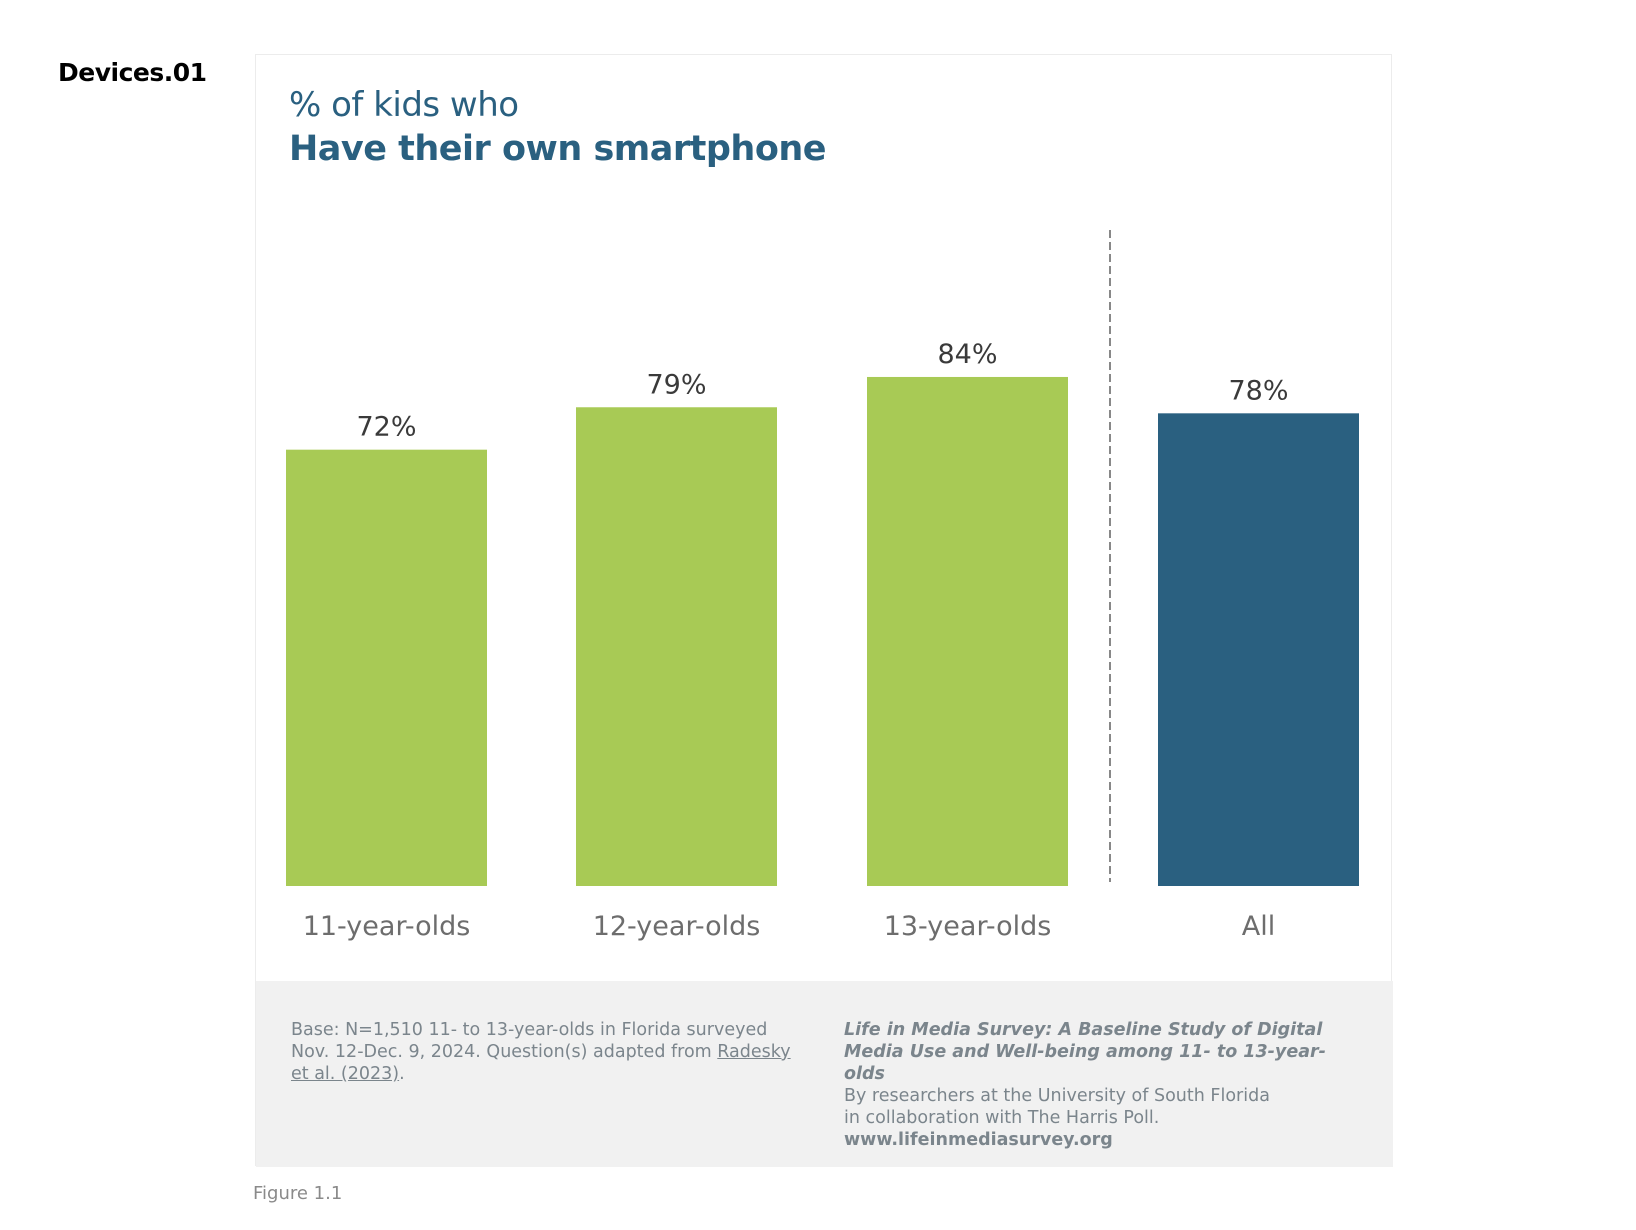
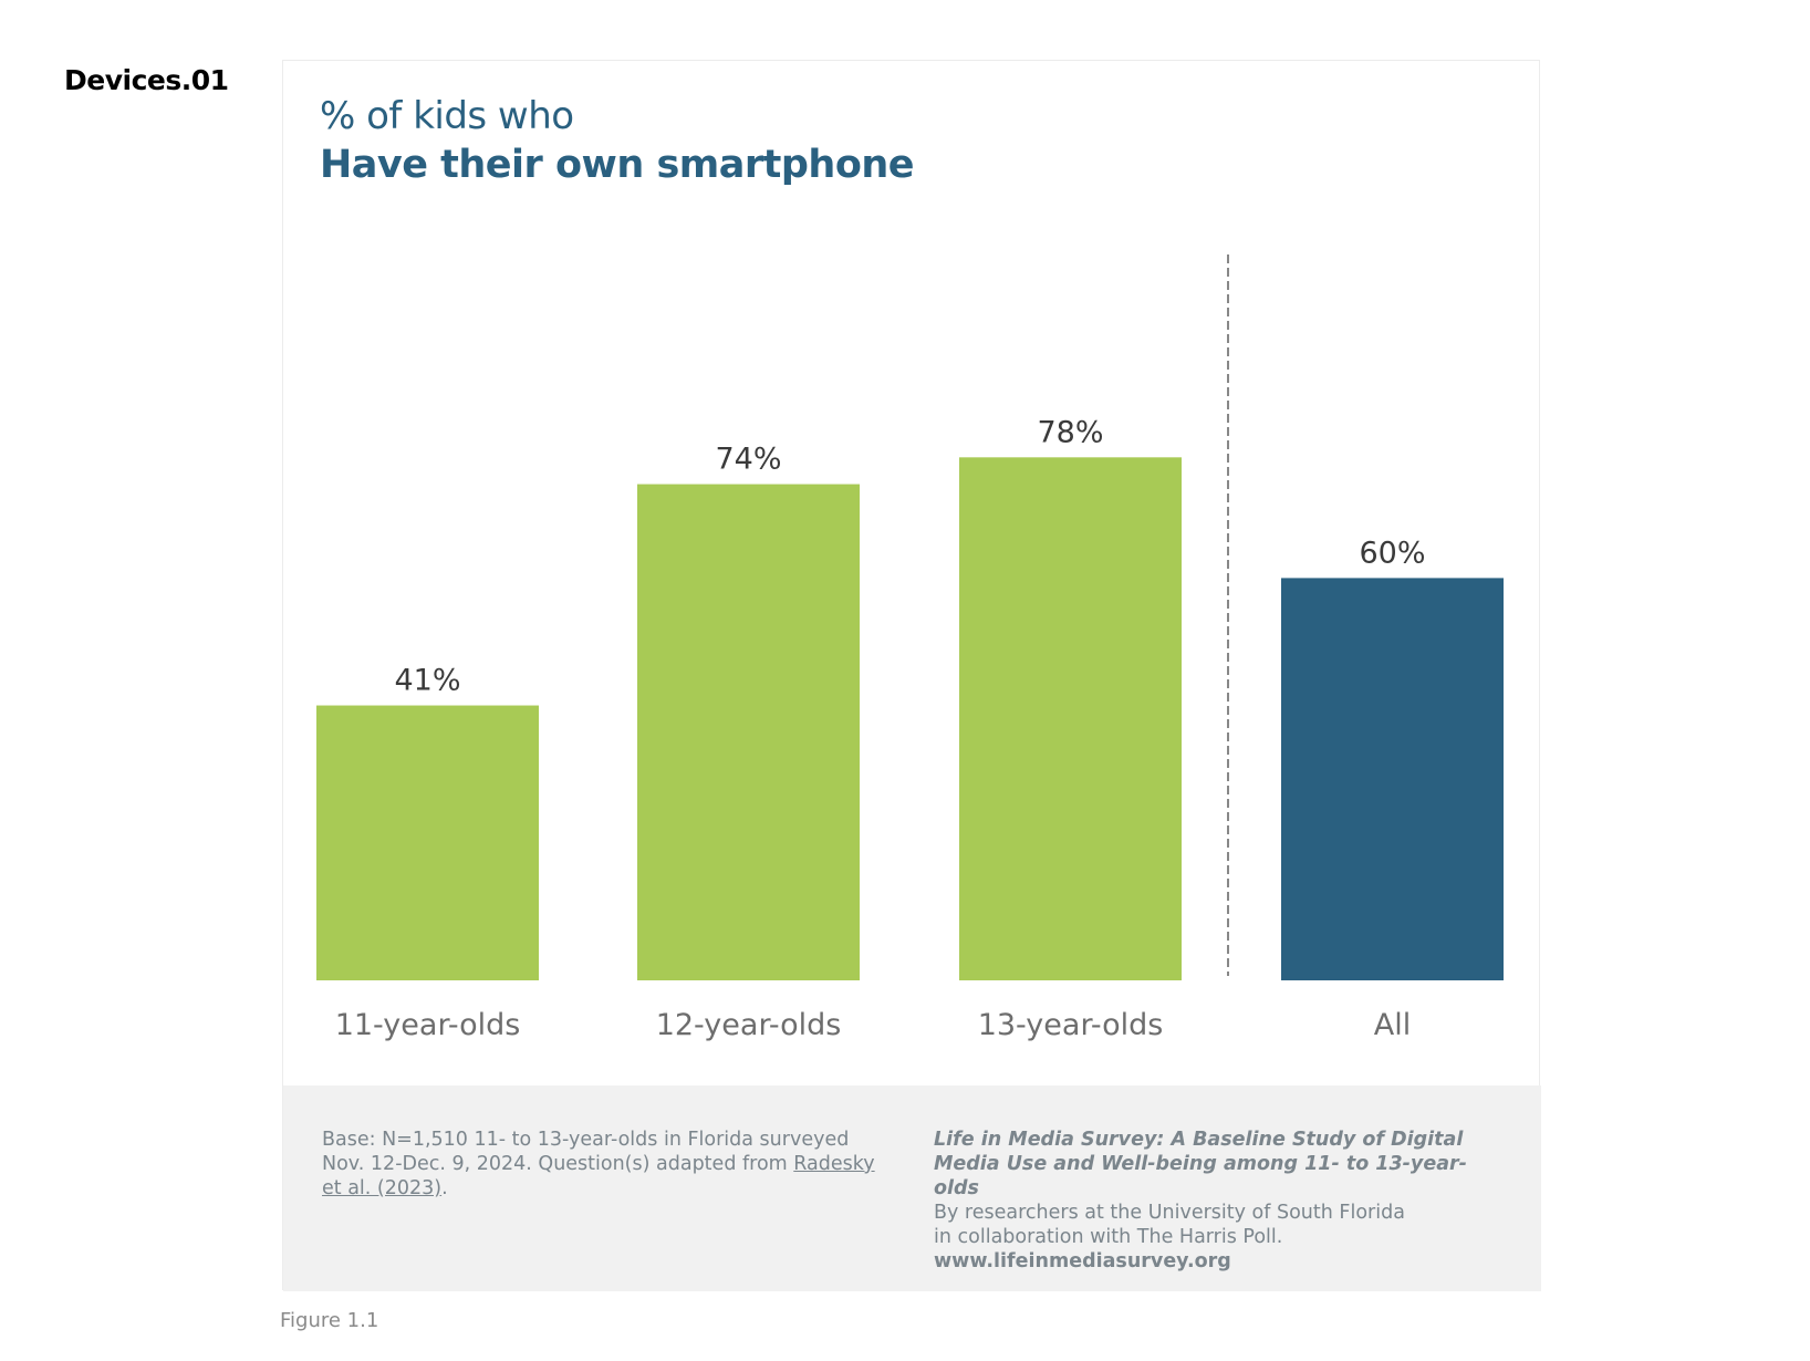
11-year-olds: 72% -> 41%
12-year-olds: 79% -> 74%
13-year-olds: 84% -> 78%
All: 78% -> 60%
